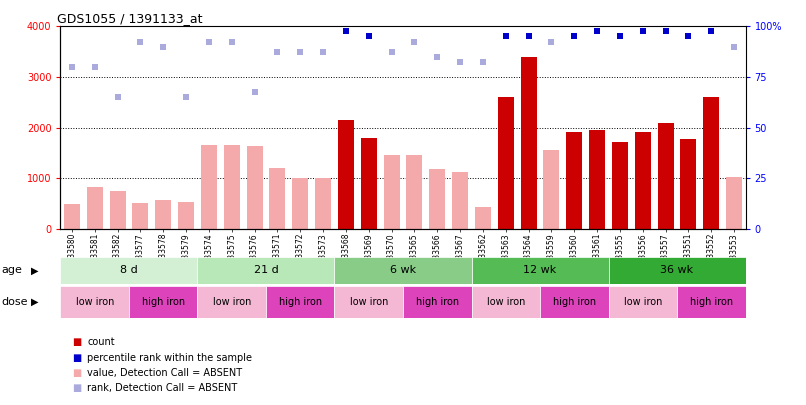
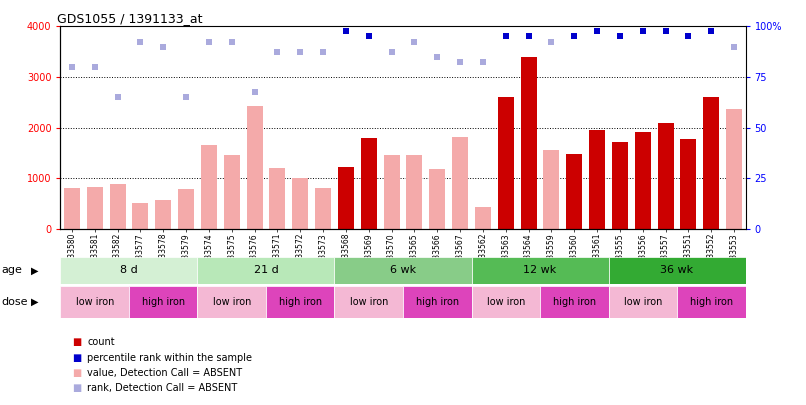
GSM33580: 490 -> 800
GSM33582: 750 -> 880
GSM33579: 530 -> 780
GSM33575: 1650 -> 1460
GSM33576: 1640 -> 2420
GSM33573: 1000 -> 800
GSM33568: 2150 -> 1220
GSM33567: 1120 -> 1820
GSM33560: 1920 -> 1480
GSM33553: 1030 -> 2360
